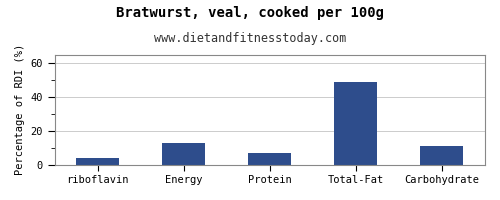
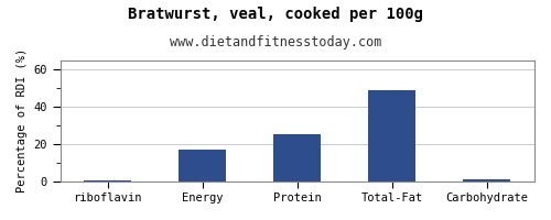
riboflavin: 4 -> 0
Energy: 13 -> 17
Protein: 7 -> 25
Carbohydrate: 11 -> 1
